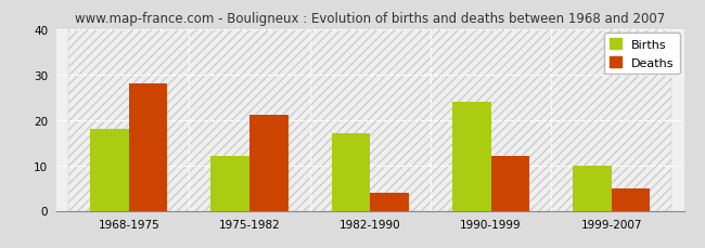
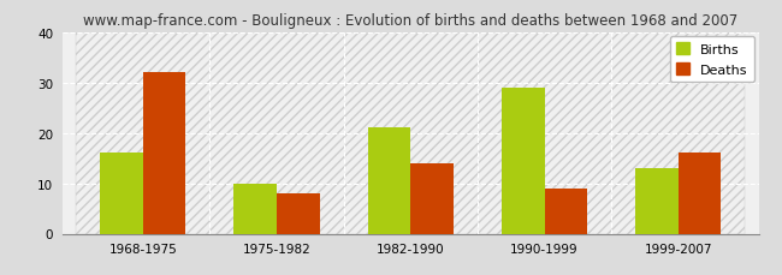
Births/1968-1975: 18 -> 16
Deaths/1968-1975: 28 -> 32
Births/1975-1982: 12 -> 10
Deaths/1975-1982: 21 -> 8
Births/1982-1990: 17 -> 21
Deaths/1982-1990: 4 -> 14
Births/1990-1999: 24 -> 29
Deaths/1990-1999: 12 -> 9
Births/1999-2007: 10 -> 13
Deaths/1999-2007: 5 -> 16
